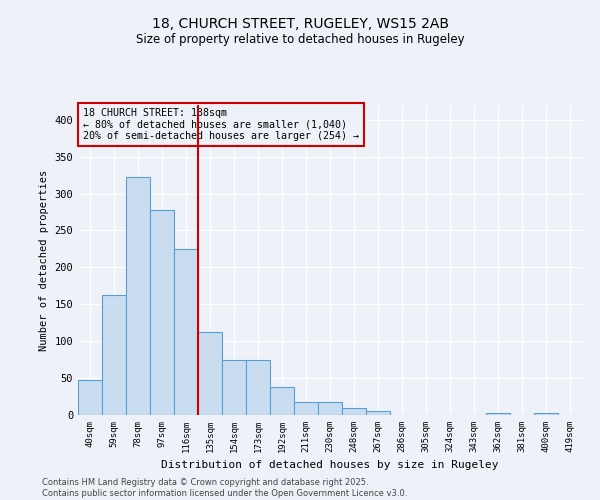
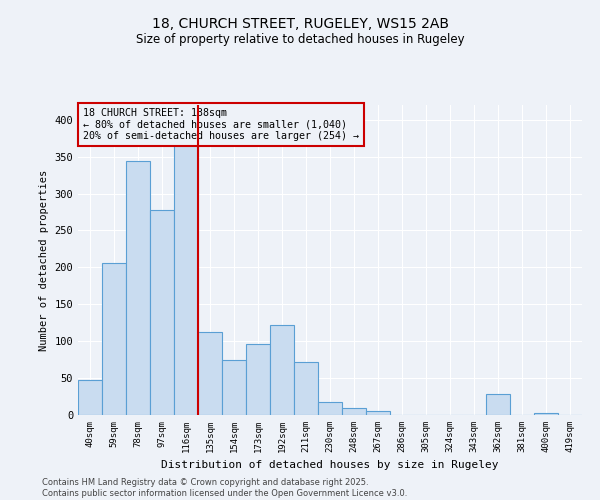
59sqm: 162 -> 206
78sqm: 323 -> 344
116sqm: 225 -> 366
173sqm: 75 -> 96
192sqm: 38 -> 122
211sqm: 17 -> 72
362sqm: 3 -> 28
